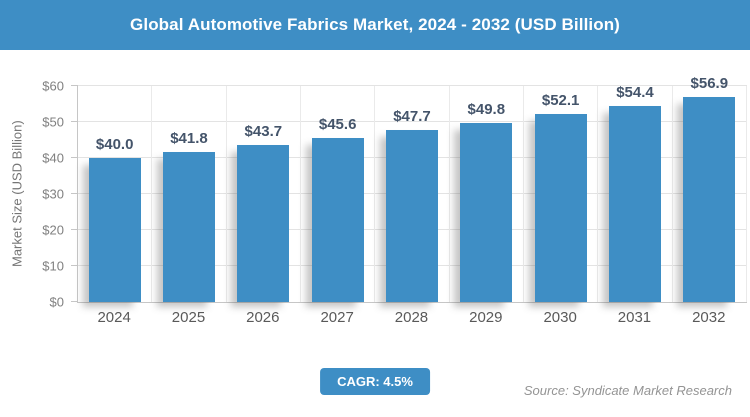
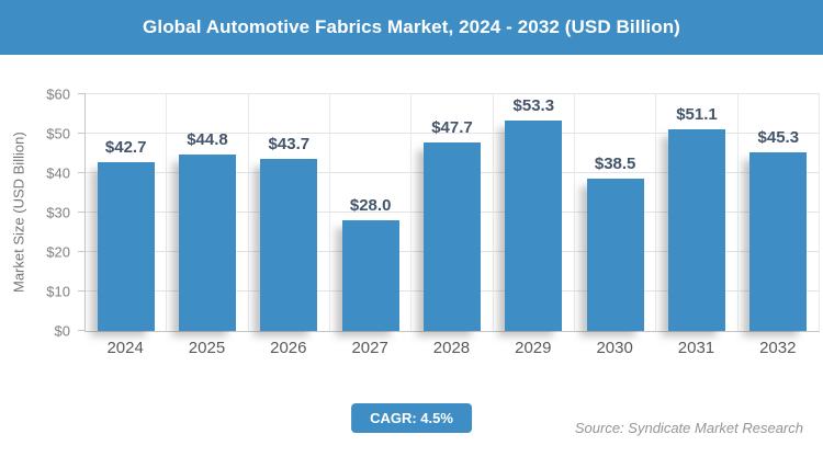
2024: $40.0 -> $42.7
2025: $41.8 -> $44.8
2027: $45.6 -> $28.0
2029: $49.8 -> $53.3
2030: $52.1 -> $38.5
2031: $54.4 -> $51.1
2032: $56.9 -> $45.3
